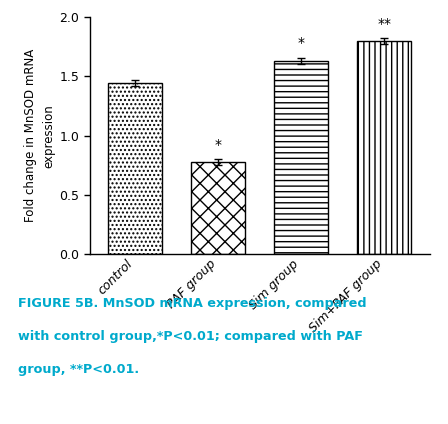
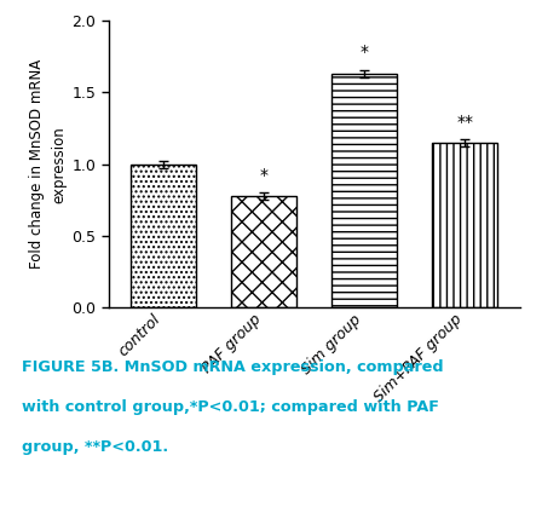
control: 1.44 -> 1.00
Sim+PAF group: 1.80 -> 1.15
